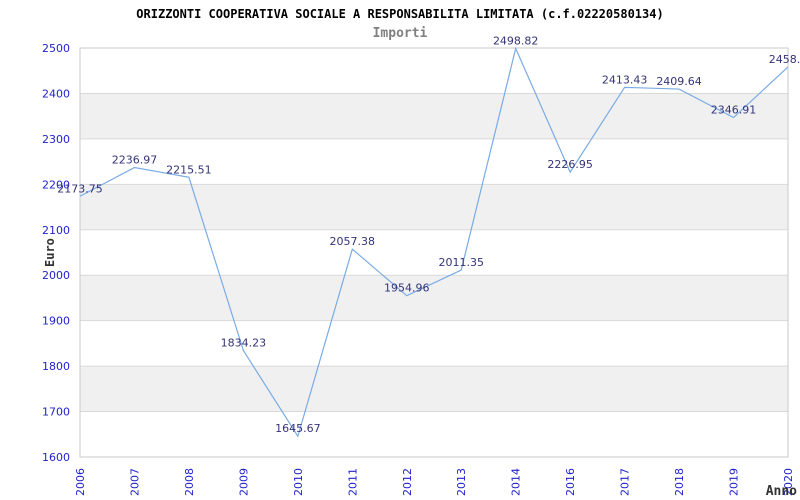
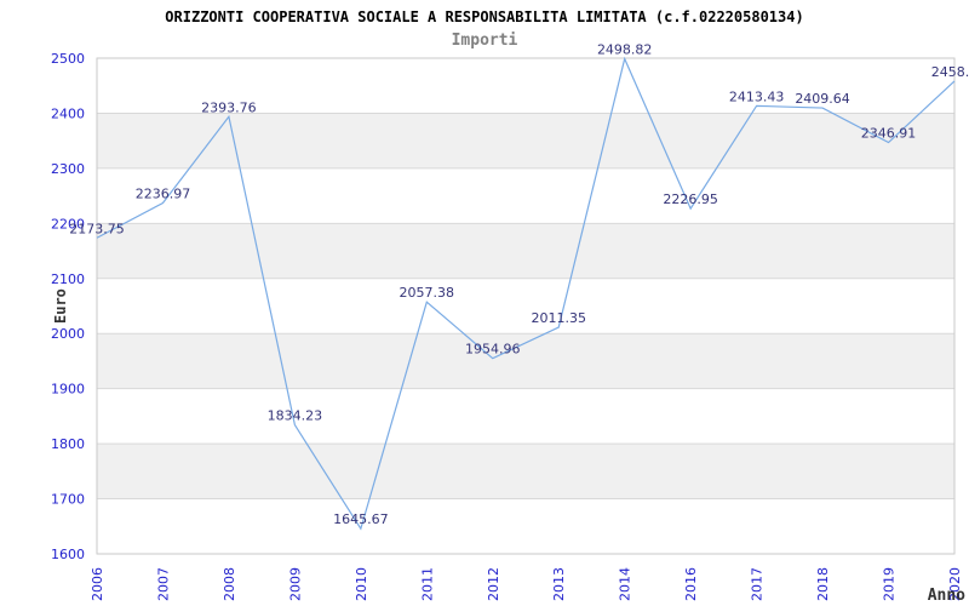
2008: 2215.51 -> 2393.76
